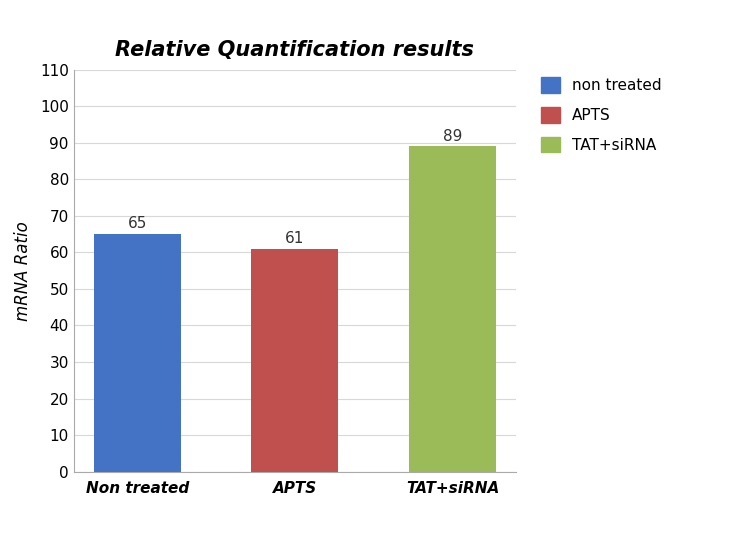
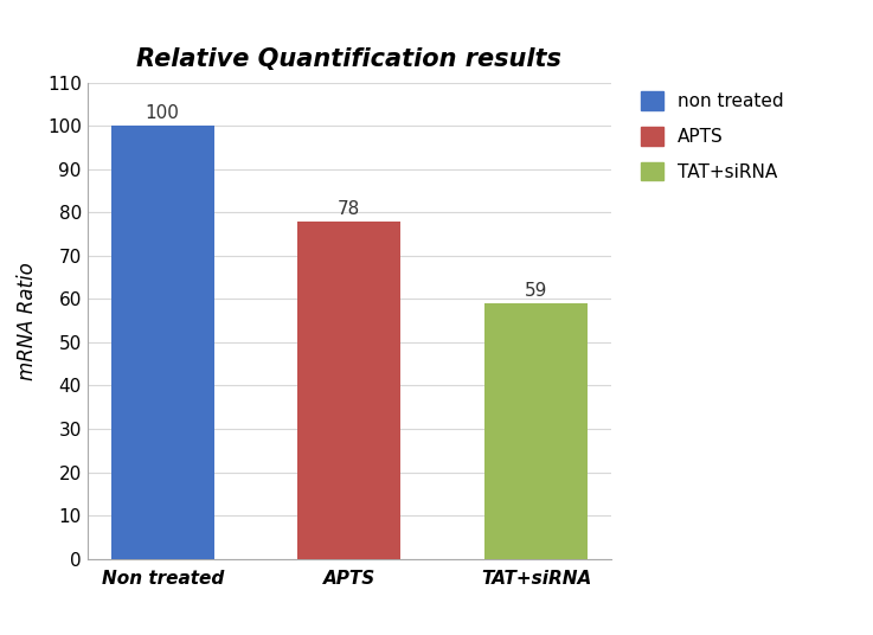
Non treated: 65 -> 100
APTS: 61 -> 78
TAT+siRNA: 89 -> 59
